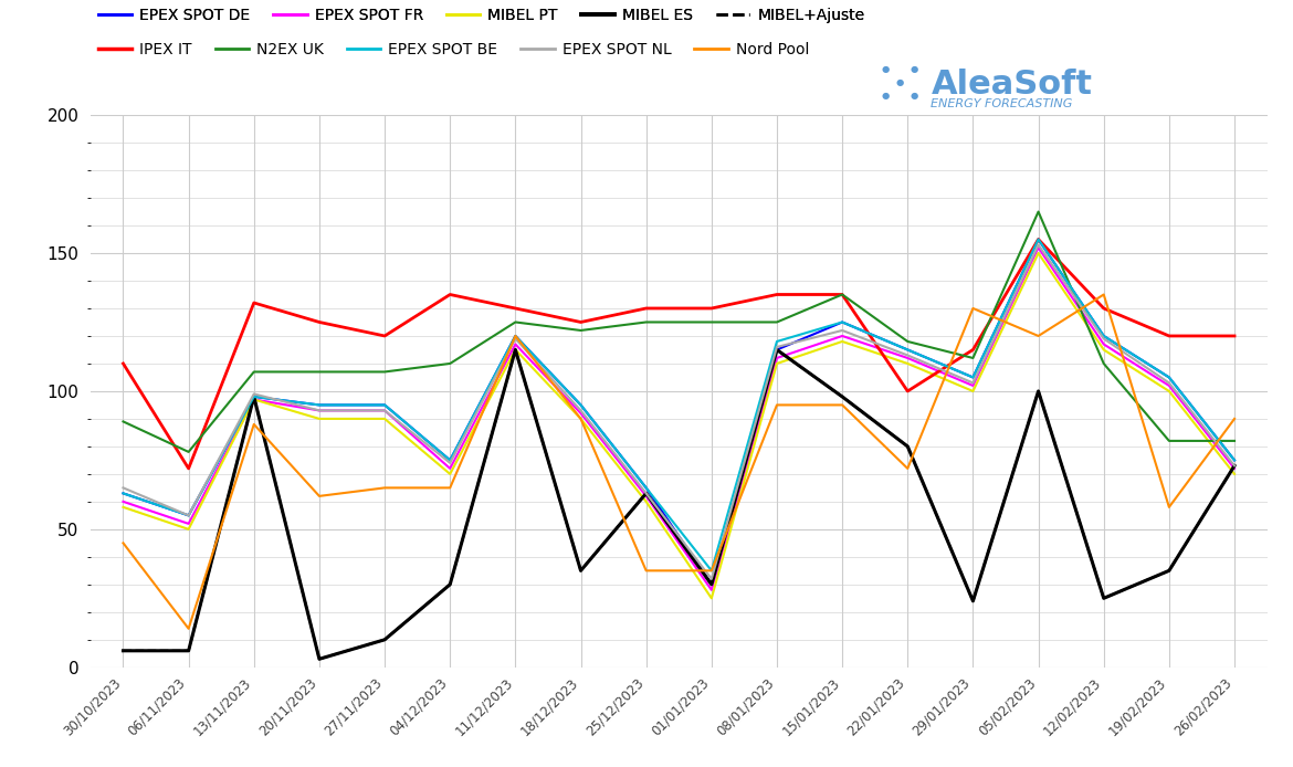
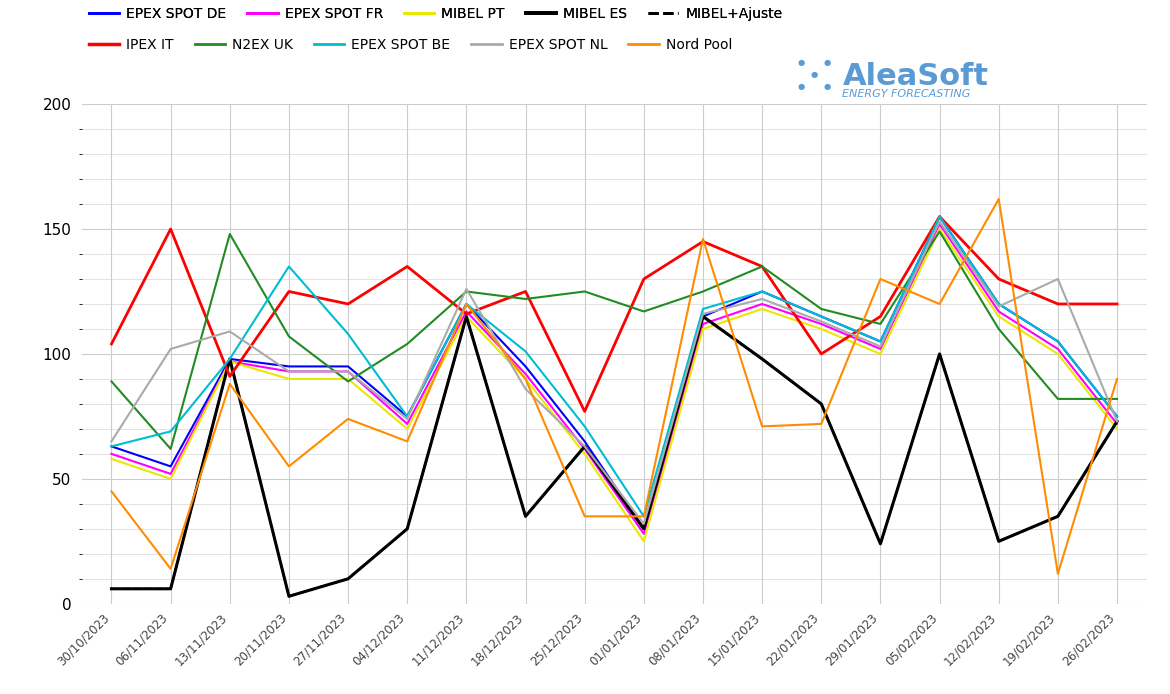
IPEX IT/30/10/2023: 110 -> 104
IPEX IT/06/11/2023: 72 -> 150
N2EX UK/06/11/2023: 78 -> 62
EPEX SPOT BE/06/11/2023: 55 -> 69
EPEX SPOT NL/06/11/2023: 55 -> 102
IPEX IT/13/11/2023: 132 -> 91
N2EX UK/13/11/2023: 107 -> 148
EPEX SPOT NL/13/11/2023: 99 -> 109
EPEX SPOT BE/20/11/2023: 95 -> 135
Nord Pool/20/11/2023: 62 -> 55
N2EX UK/27/11/2023: 107 -> 89
EPEX SPOT BE/27/11/2023: 95 -> 108
Nord Pool/27/11/2023: 65 -> 74
N2EX UK/04/12/2023: 110 -> 104
IPEX IT/11/12/2023: 130 -> 116
EPEX SPOT NL/11/12/2023: 119 -> 126
EPEX SPOT BE/18/12/2023: 95 -> 101
EPEX SPOT NL/18/12/2023: 93 -> 86
IPEX IT/25/12/2023: 130 -> 77
EPEX SPOT BE/25/12/2023: 65 -> 71
N2EX UK/01/01/2023: 125 -> 117
IPEX IT/08/01/2023: 135 -> 145
Nord Pool/08/01/2023: 95 -> 146
Nord Pool/15/01/2023: 95 -> 71
N2EX UK/05/02/2023: 165 -> 149
Nord Pool/12/02/2023: 135 -> 162
EPEX SPOT NL/19/02/2023: 103 -> 130
Nord Pool/19/02/2023: 58 -> 12
